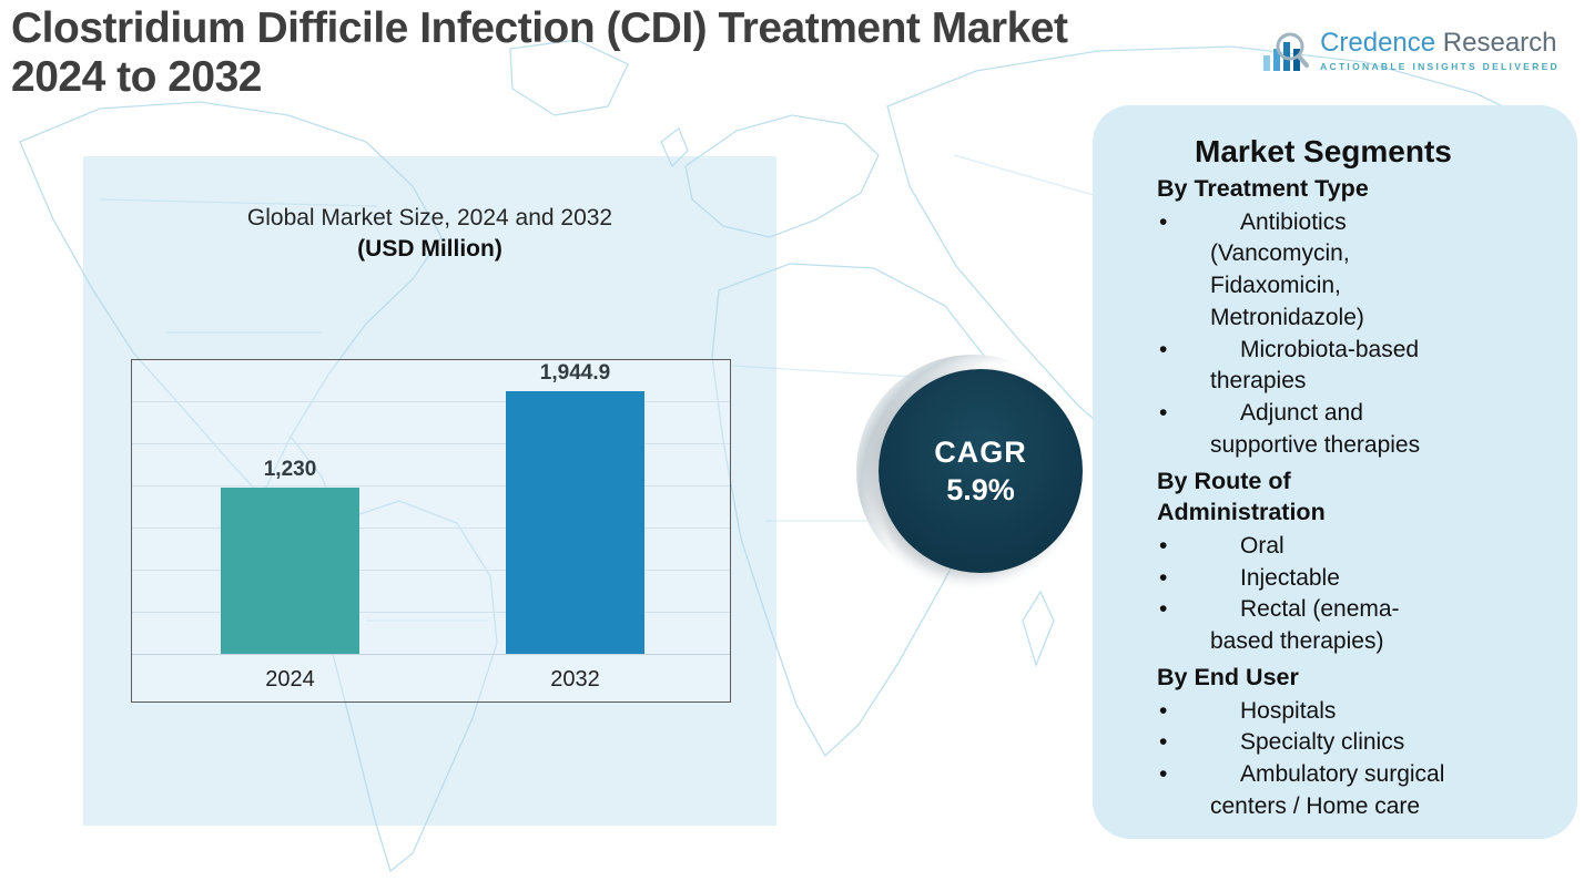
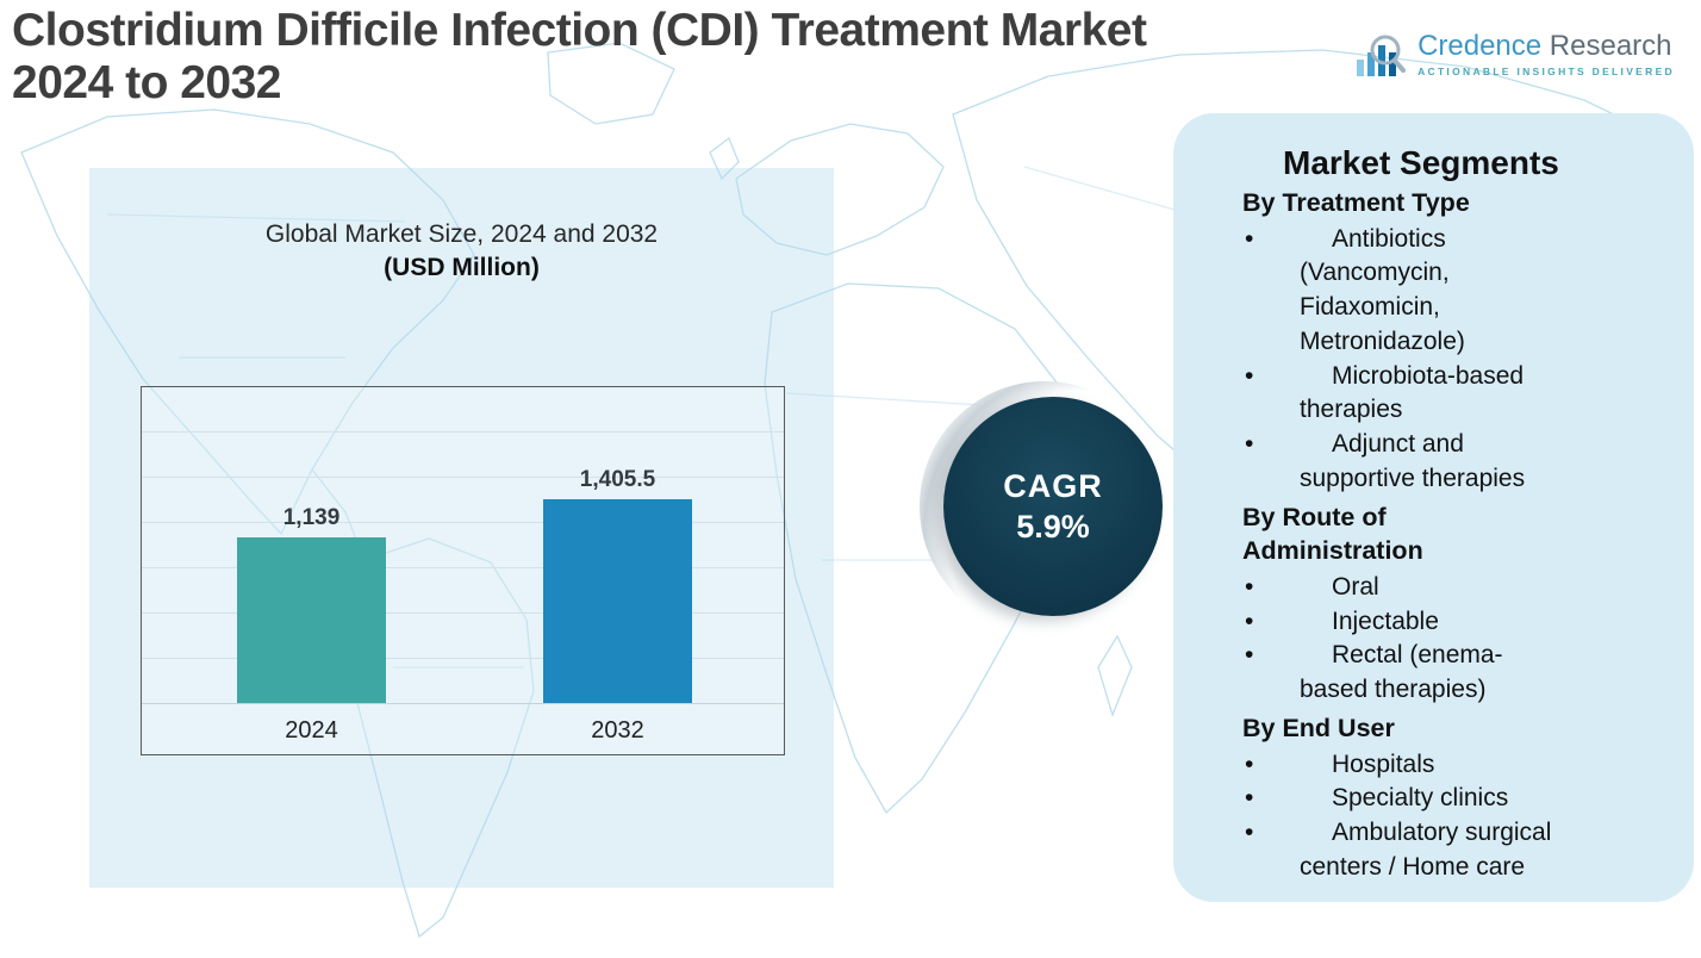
2024: 1,230 -> 1,139
2032: 1,944.9 -> 1,405.5
